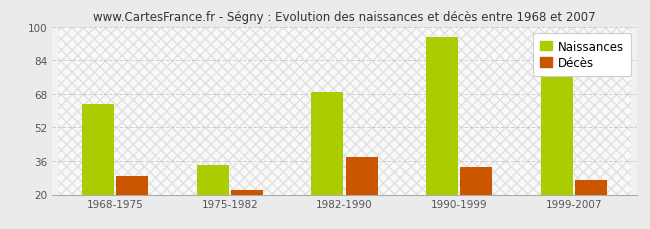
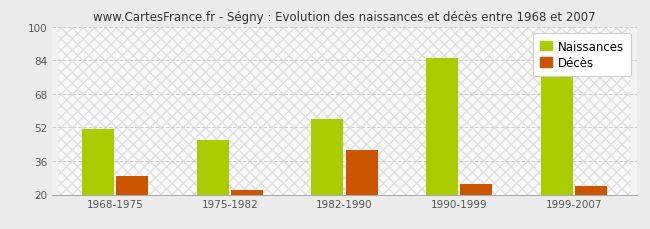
Naissances/1968-1975: 63 -> 51
Naissances/1975-1982: 34 -> 46
Naissances/1982-1990: 69 -> 56
Décès/1982-1990: 38 -> 41
Naissances/1990-1999: 95 -> 85
Décès/1990-1999: 33 -> 25
Décès/1999-2007: 27 -> 24
